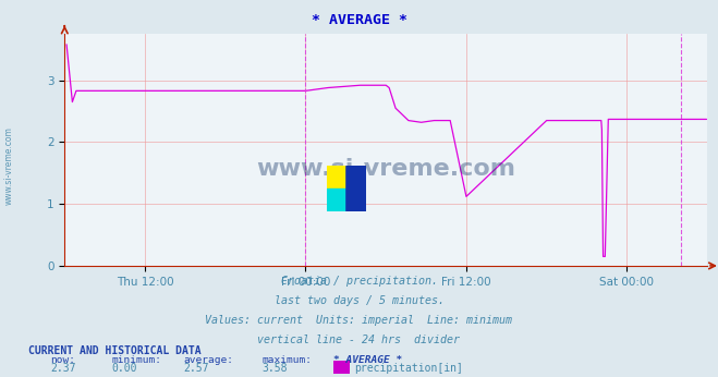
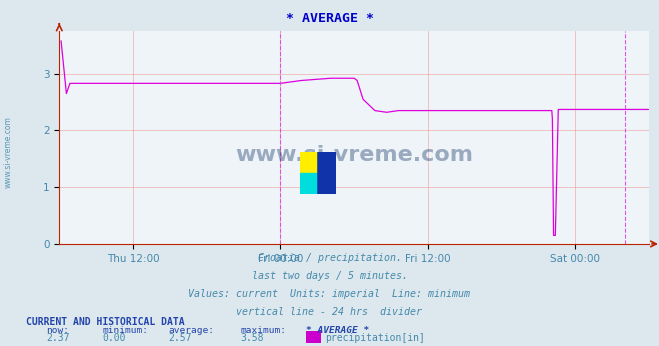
Fri 12:00: 1.12 -> 2.35
